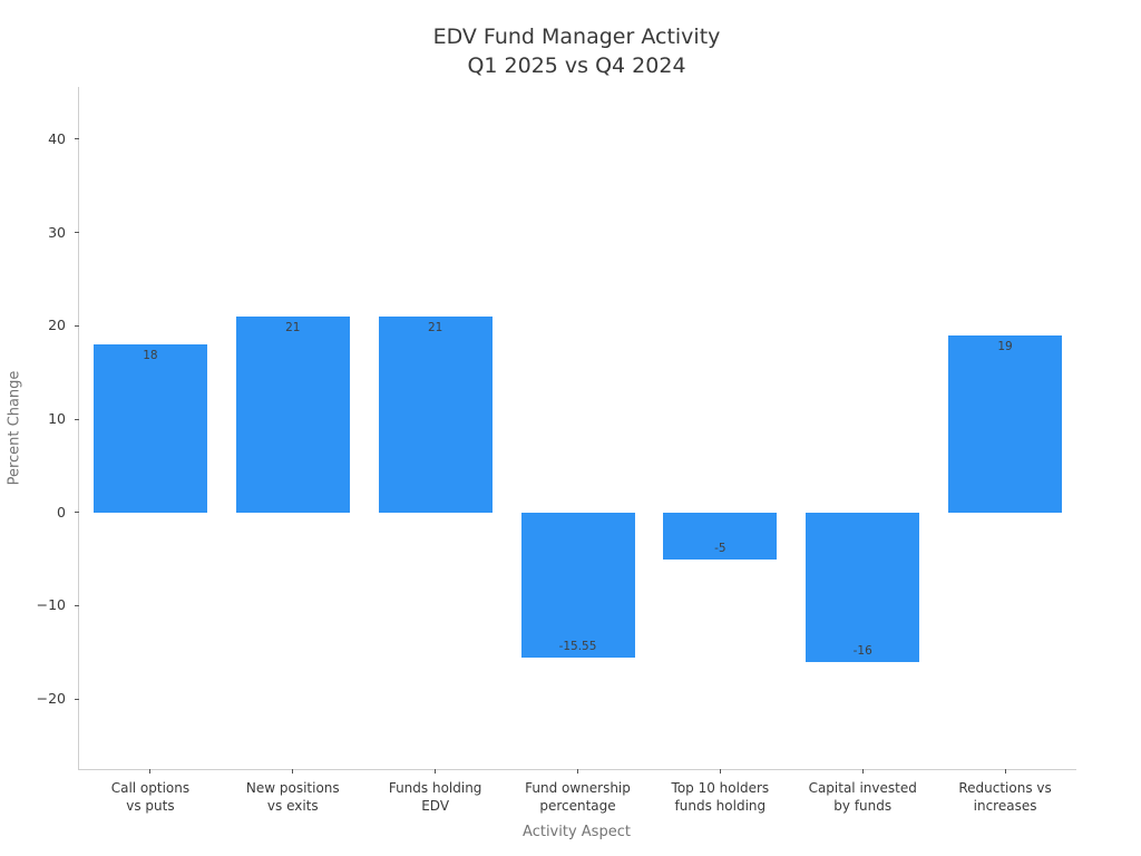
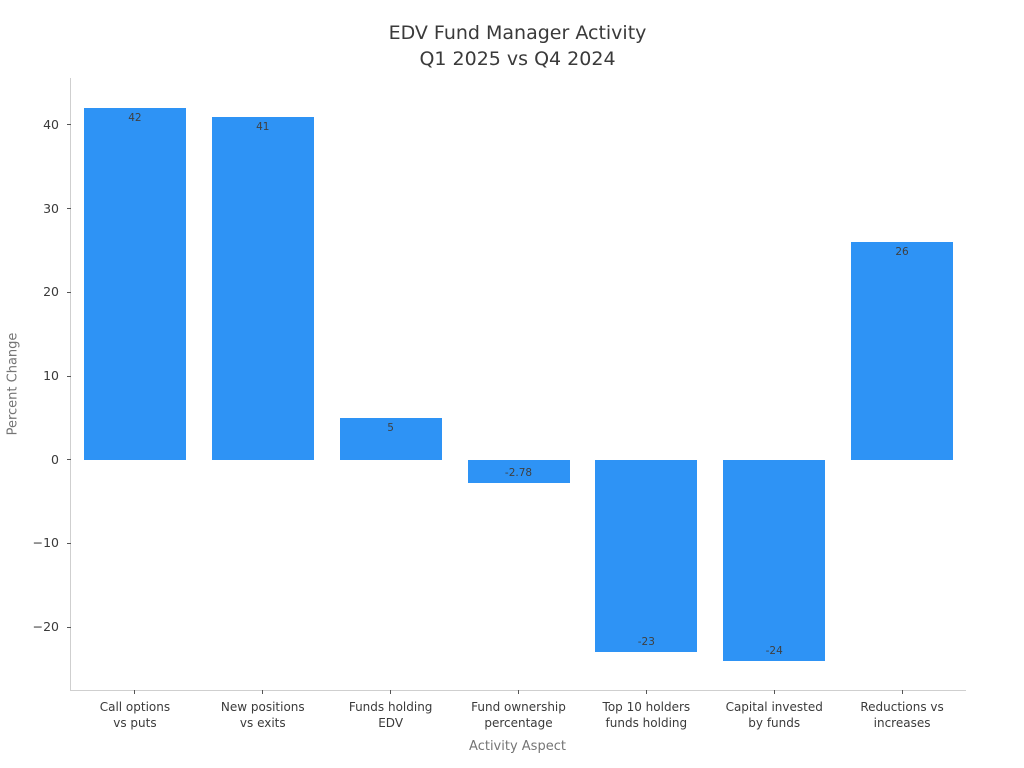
Call options vs puts: 18 -> 42
New positions vs exits: 21 -> 41
Funds holding EDV: 21 -> 5
Fund ownership percentage: -15.55 -> -2.78
Top 10 holders funds holding: -5 -> -23
Capital invested by funds: -16 -> -24
Reductions vs increases: 19 -> 26
